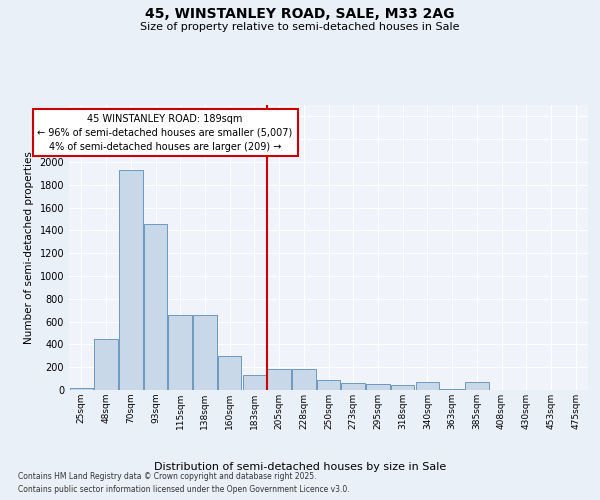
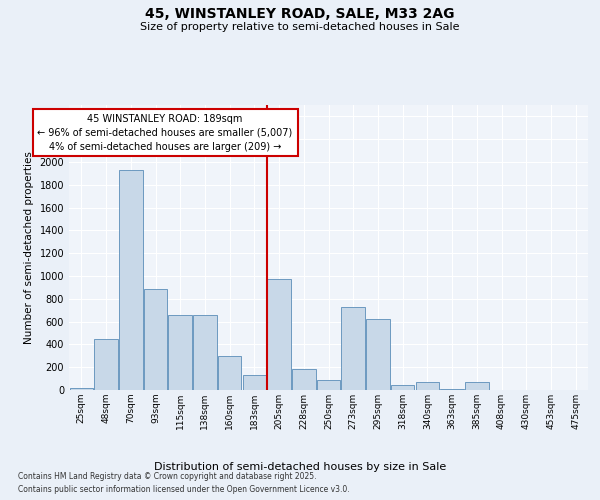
93sqm: 1460 -> 890
205sqm: 180 -> 970
273sqm: 60 -> 730
295sqm: 50 -> 620
